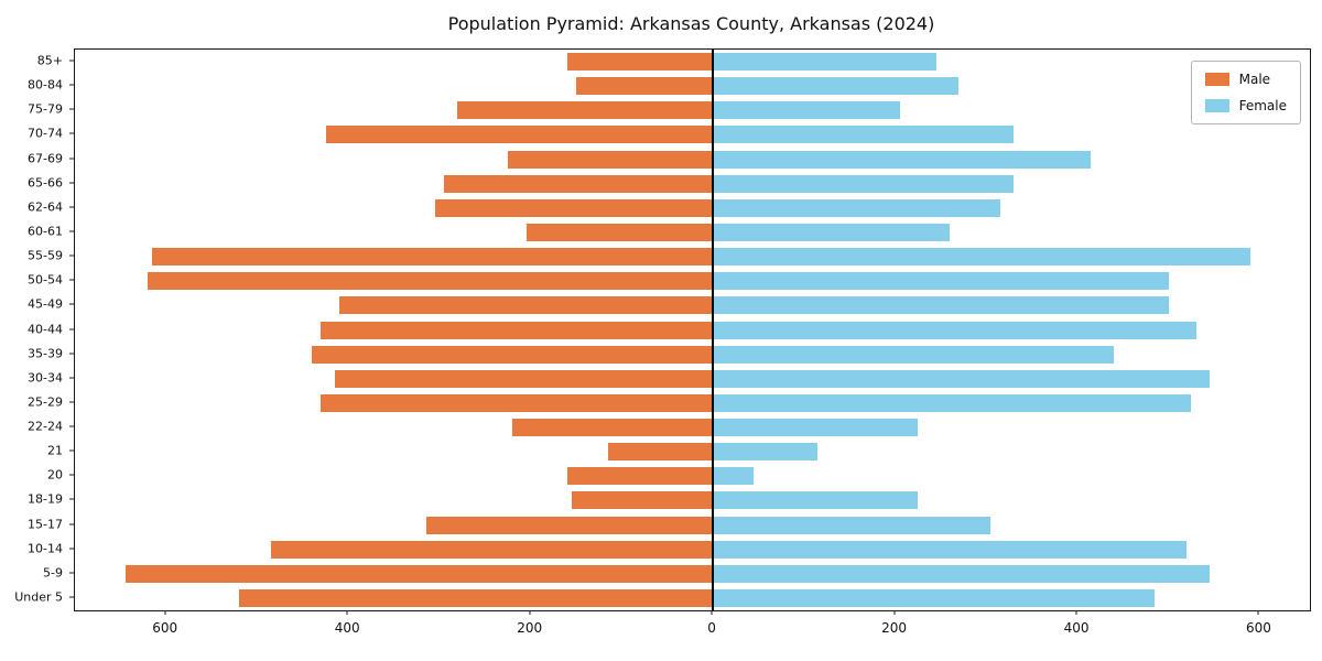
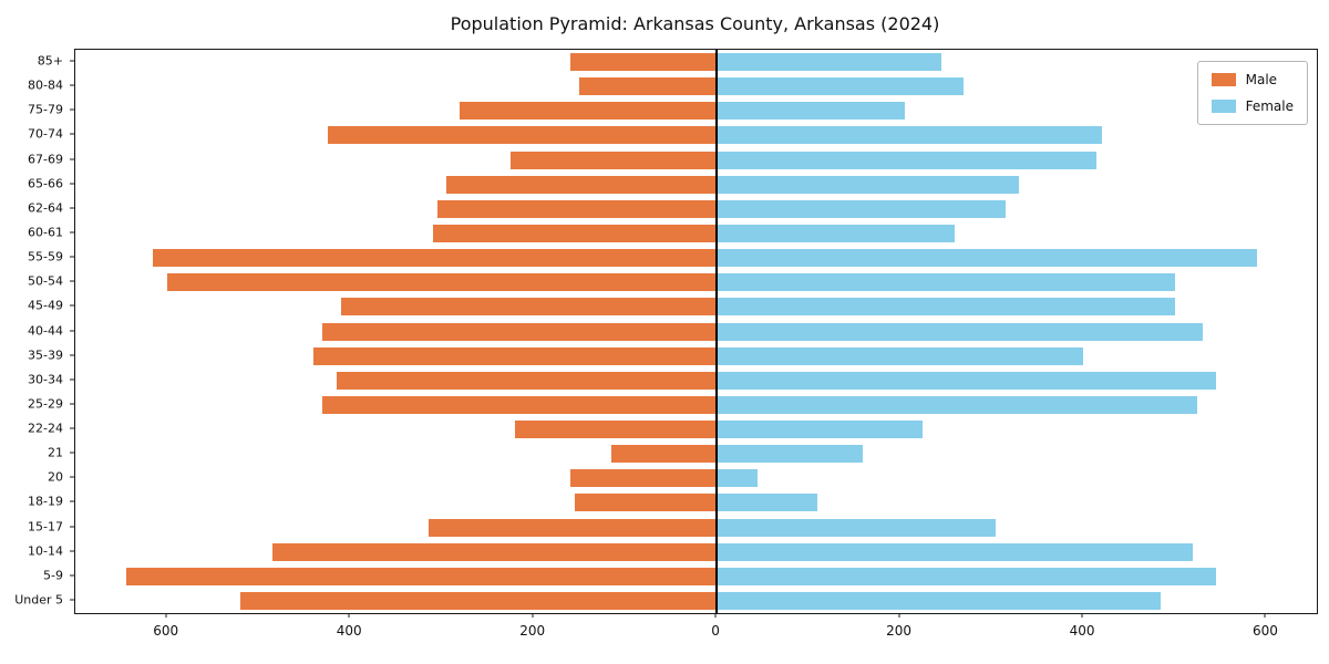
Female/70-74: 330 -> 420
Male/60-61: 200 -> 310
Male/50-54: 620 -> 600
Female/35-39: 440 -> 400
Female/21: 120 -> 160
Female/18-19: 220 -> 110
